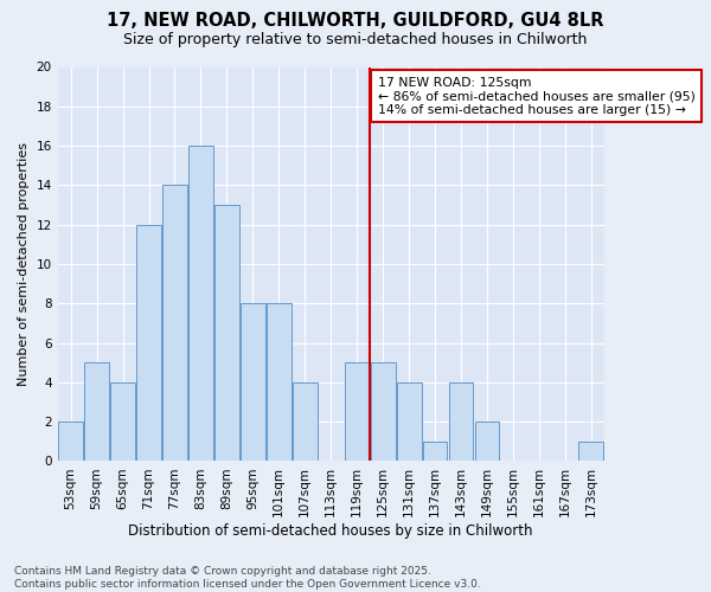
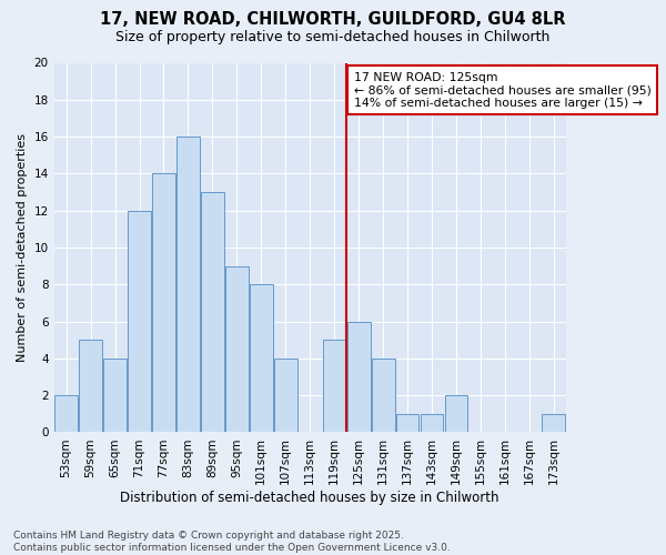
95sqm: 8 -> 9
125sqm: 5 -> 6
143sqm: 4 -> 1
